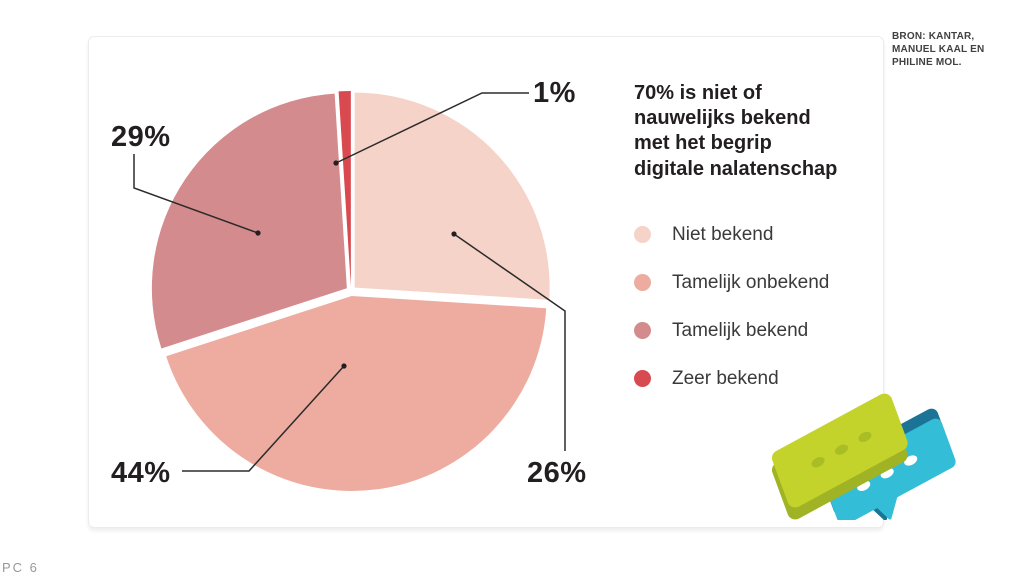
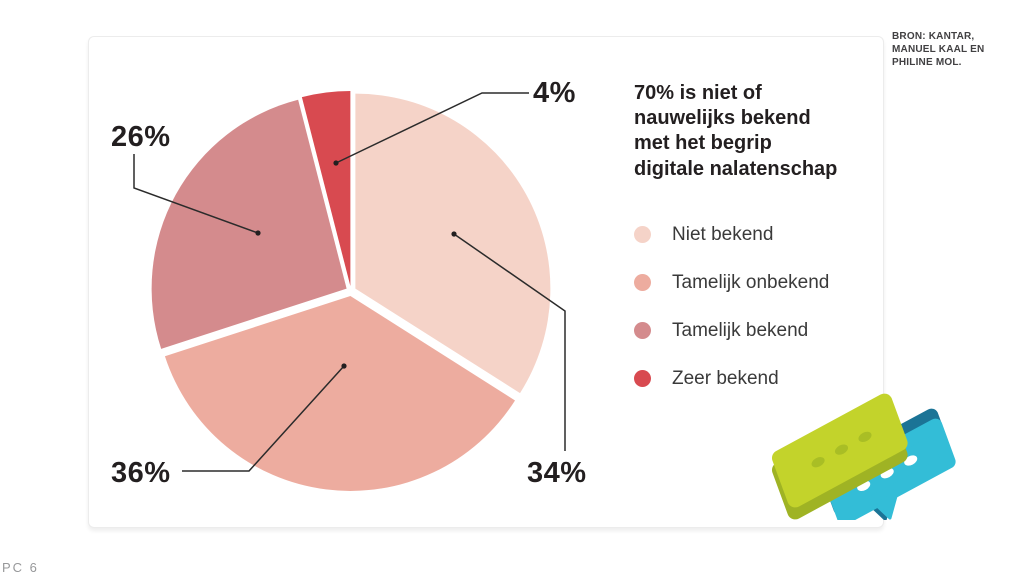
Niet bekend: 26% -> 34%
Tamelijk onbekend: 44% -> 36%
Tamelijk bekend: 29% -> 26%
Zeer bekend: 1% -> 4%
